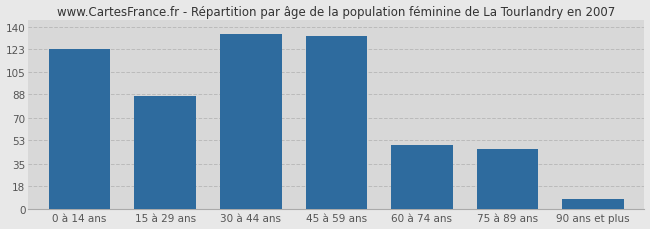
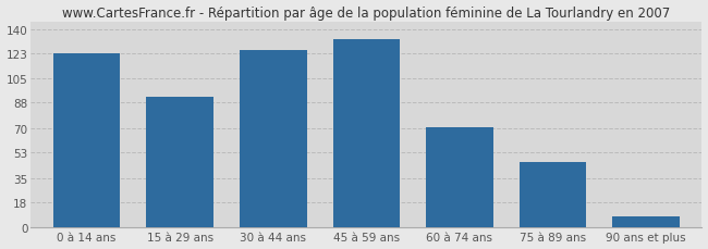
15 à 29 ans: 87 -> 92
30 à 44 ans: 134 -> 125
60 à 74 ans: 49 -> 71
